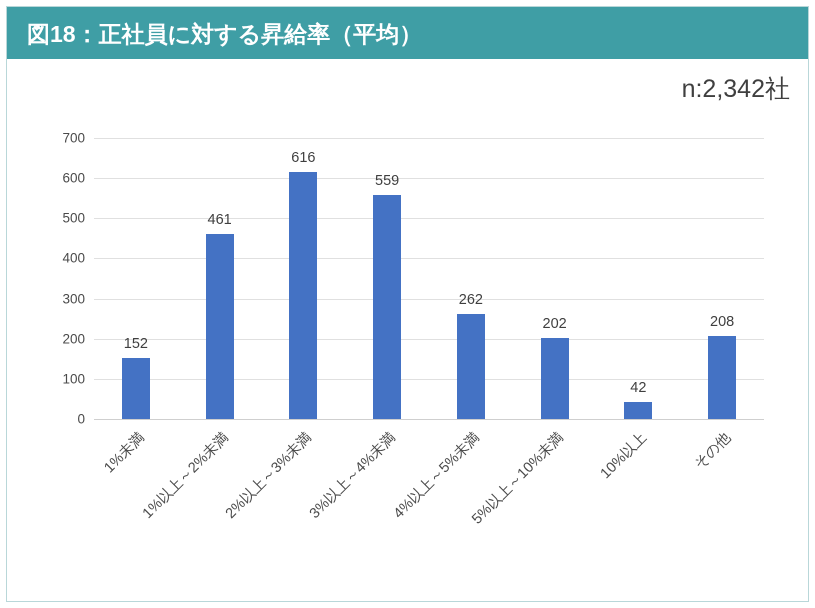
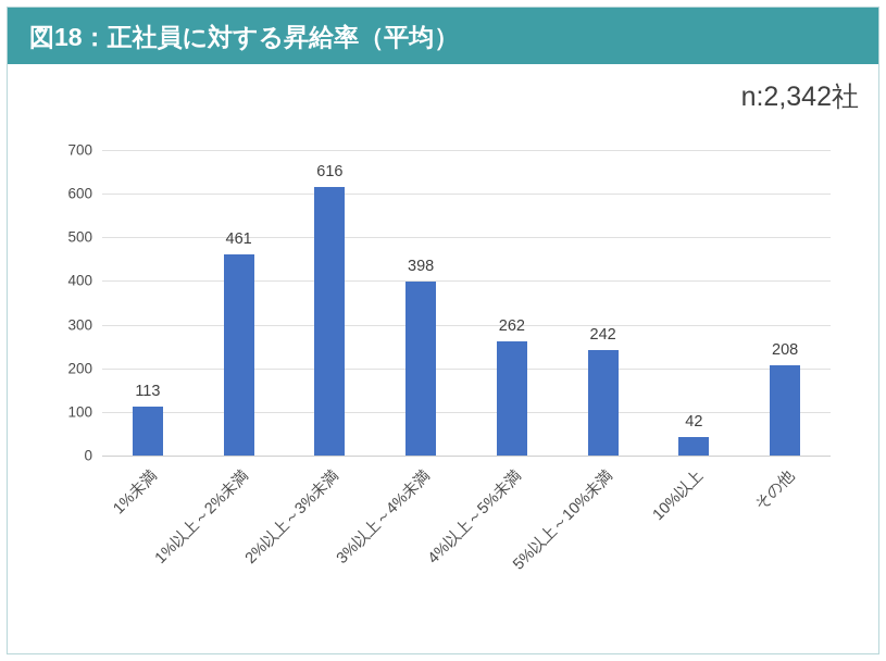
1%未満: 152 -> 113
3%以上～4%未満: 559 -> 398
5%以上～10%未満: 202 -> 242
